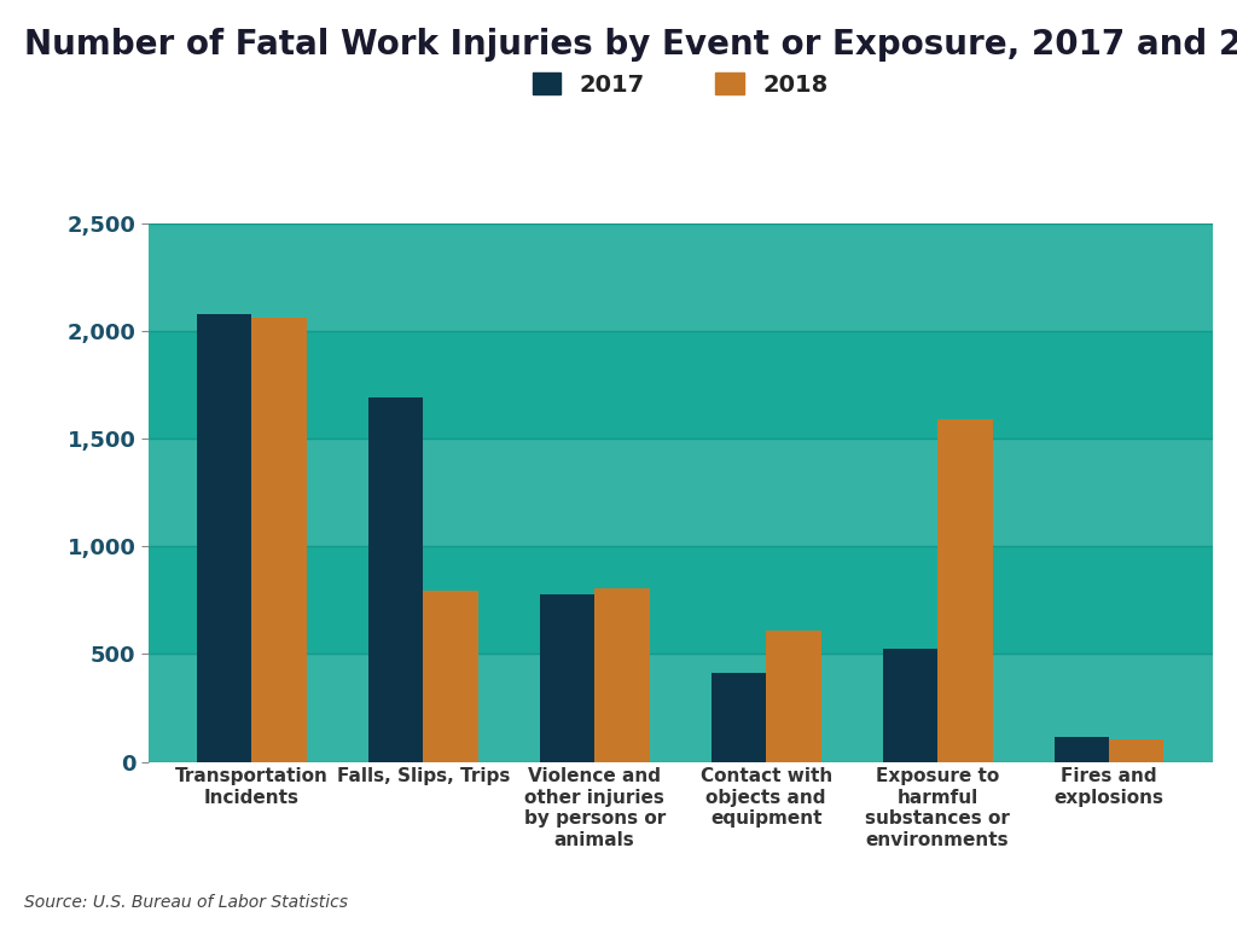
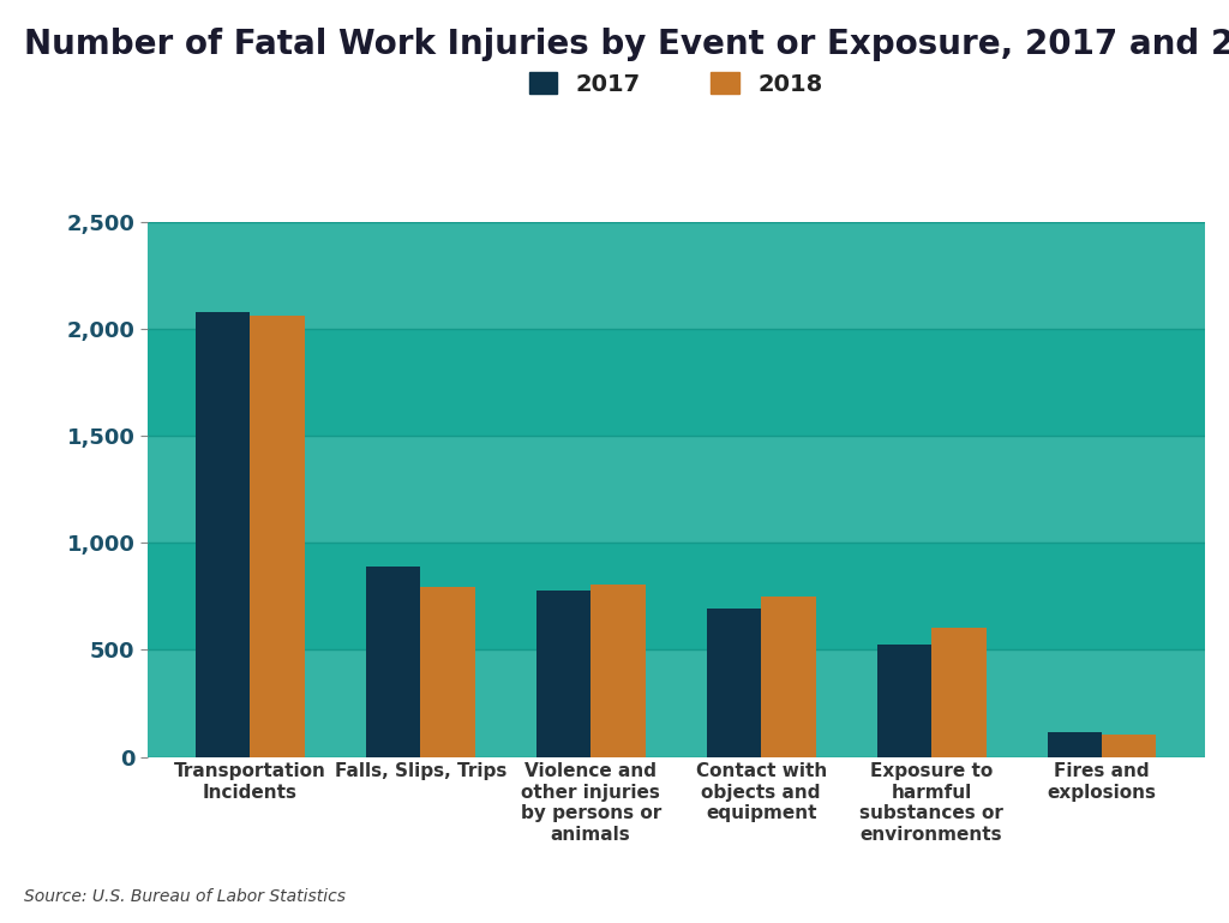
2017/Falls, Slips, Trips: 1,690 -> 890
2017/Contact with objects and equipment: 410 -> 700
2018/Contact with objects and equipment: 610 -> 750
2018/Exposure to harmful substances or environments: 1,590 -> 600
